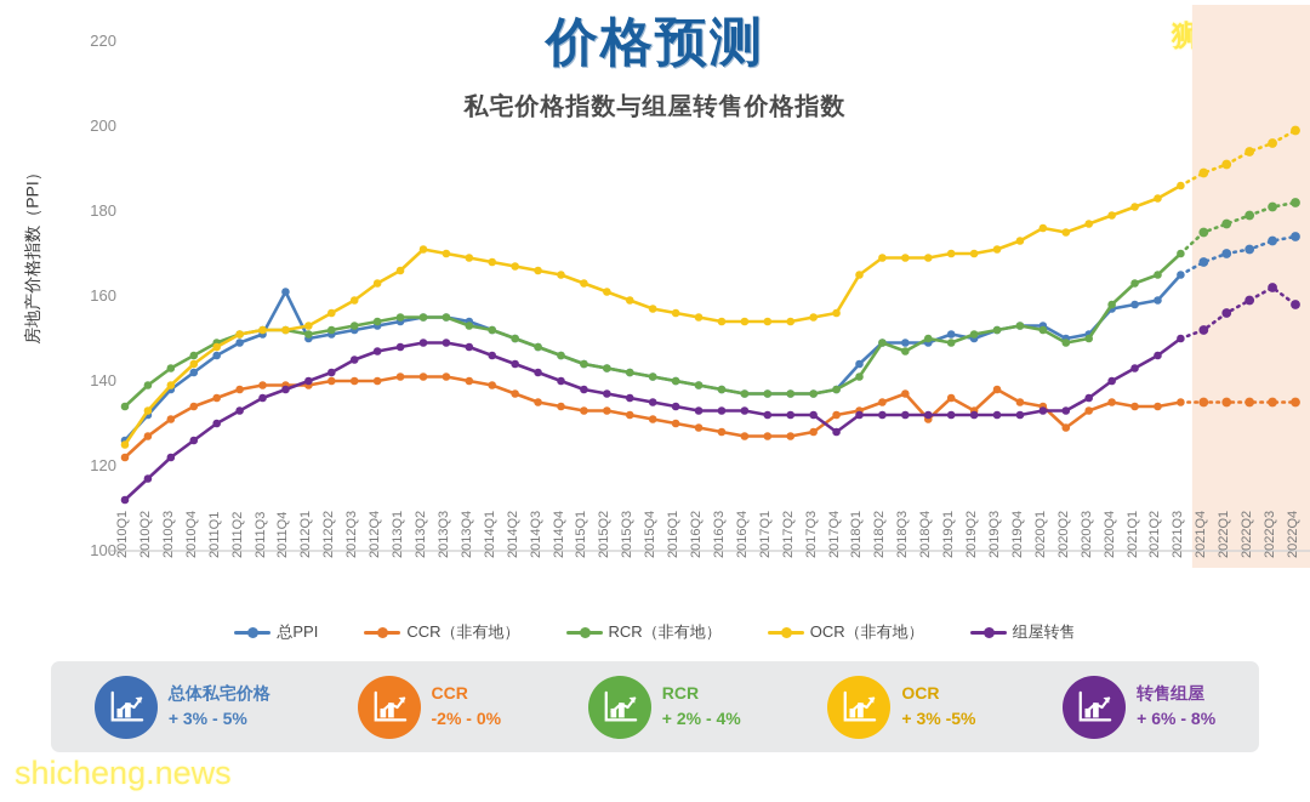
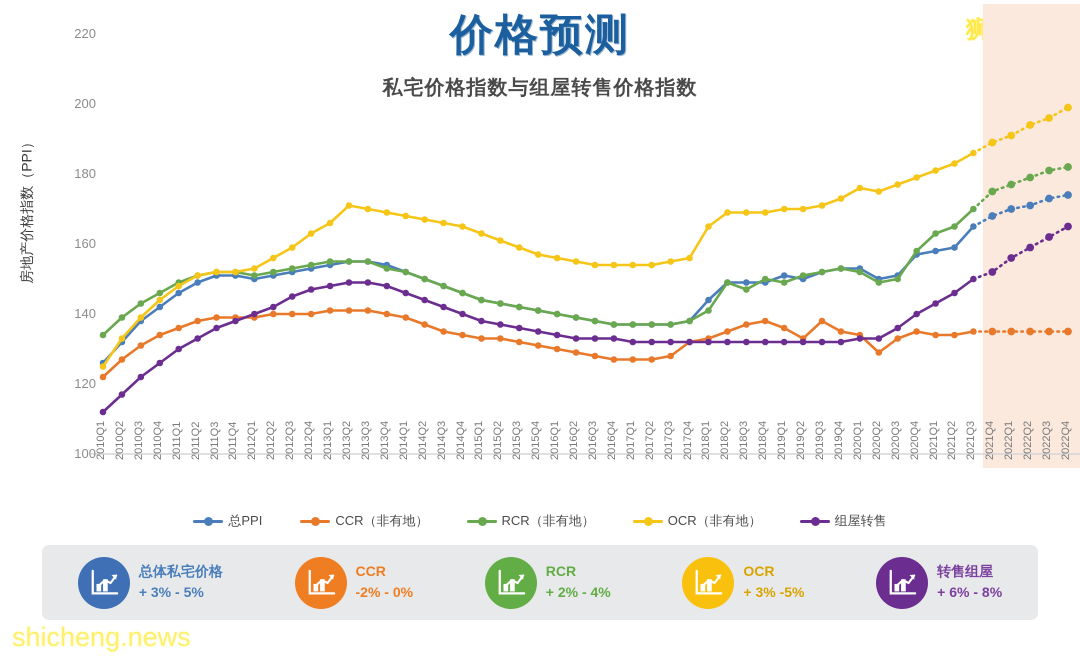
总PPI/2011Q4: 161 -> 151
组屋转售/2017Q4: 128 -> 132
CCR（非有地）/2018Q4: 131 -> 138
组屋转售/2022Q4: 158 -> 165
